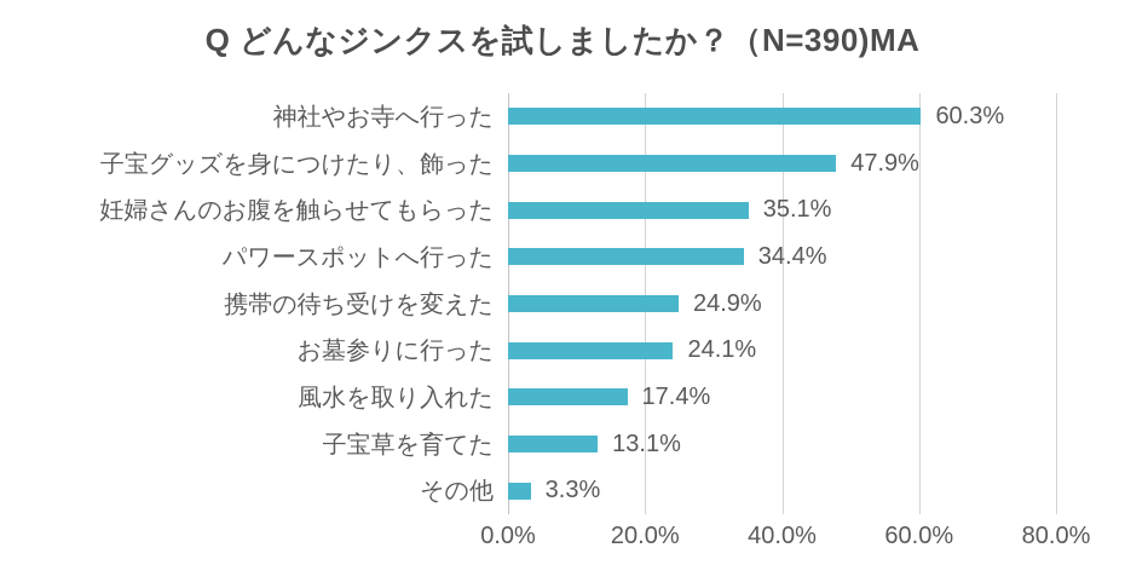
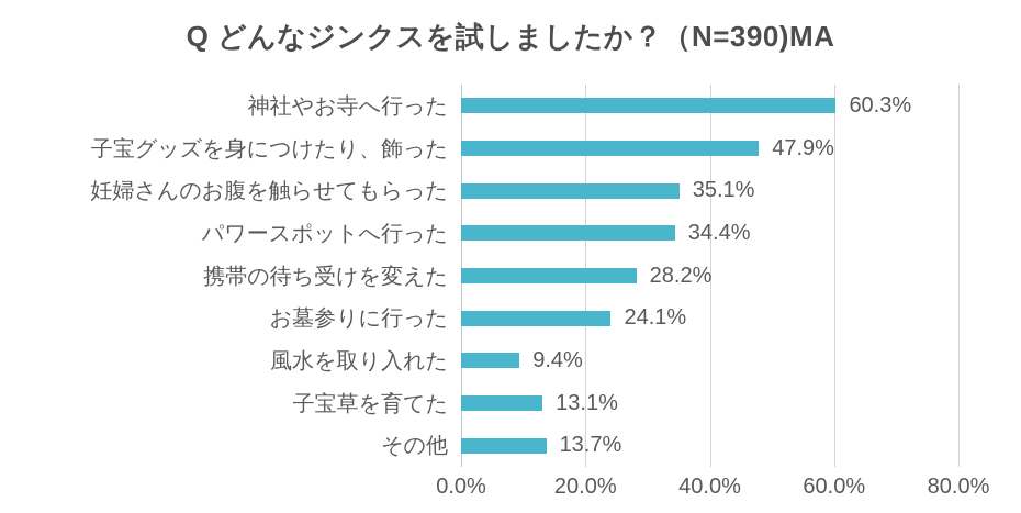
携帯の待ち受けを変えた: 24.9% -> 28.2%
風水を取り入れた: 17.4% -> 9.4%
その他: 3.3% -> 13.7%
